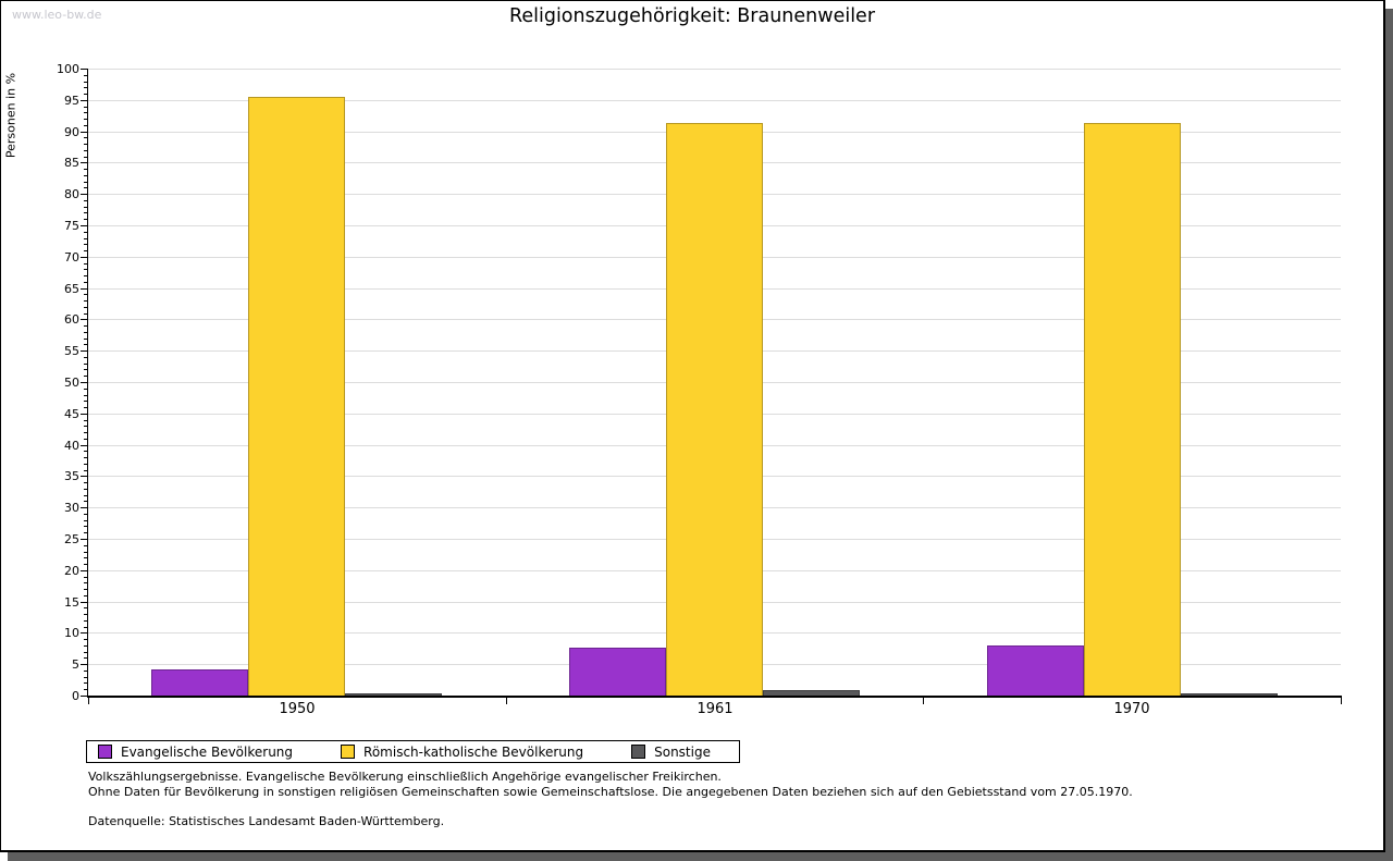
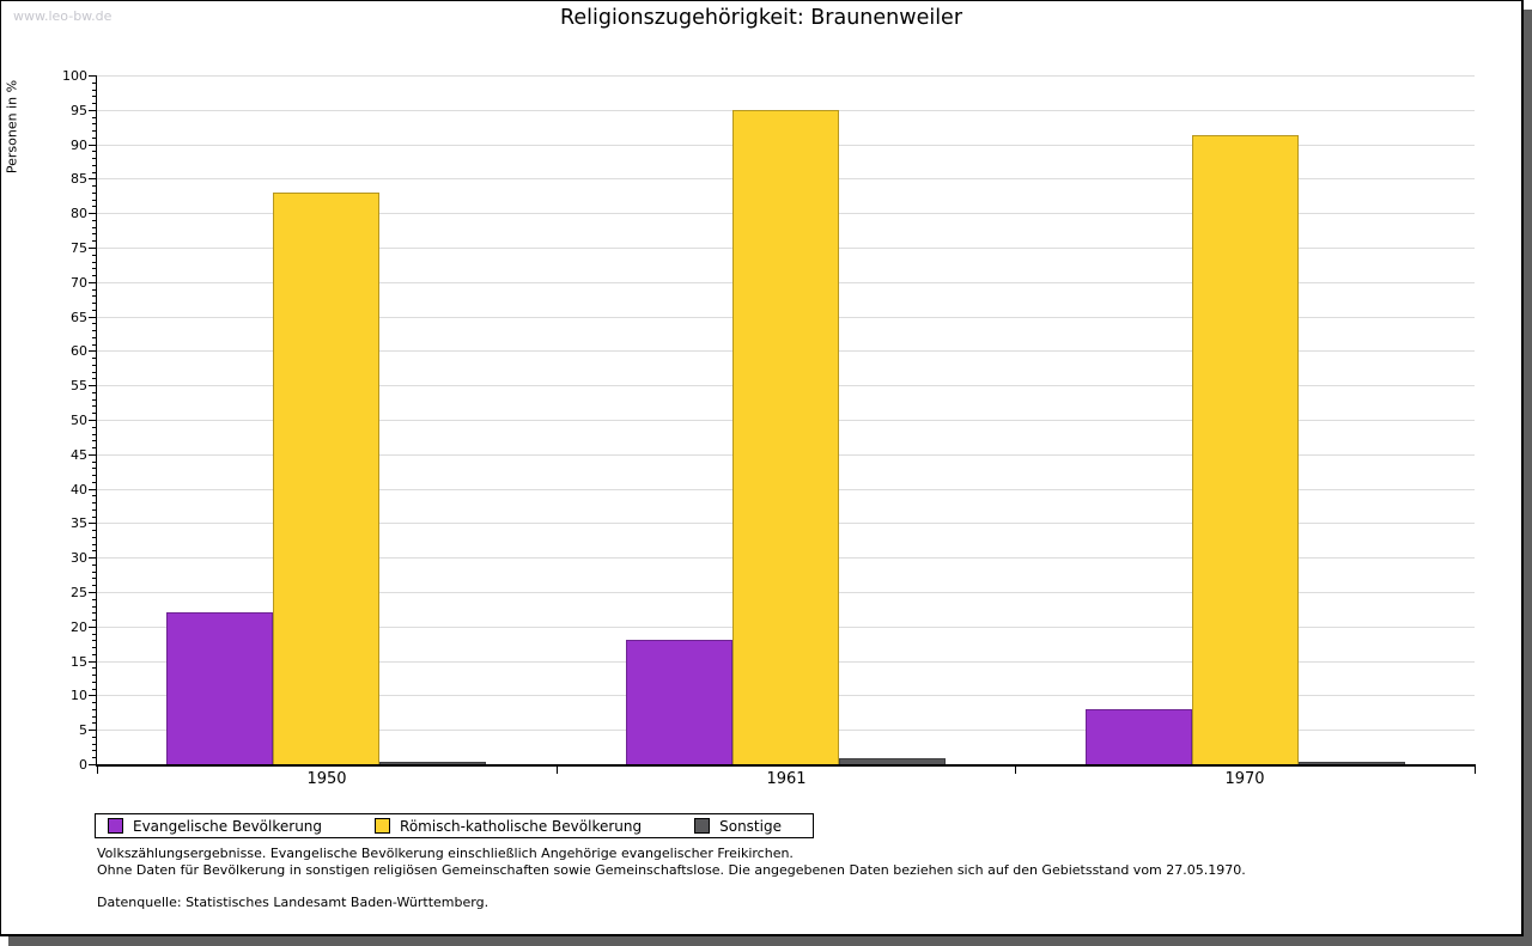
Evangelische Bevölkerung/1950: 4 -> 22
Römisch-katholische Bevölkerung/1950: 96 -> 83
Evangelische Bevölkerung/1961: 8 -> 18
Römisch-katholische Bevölkerung/1961: 91 -> 95
